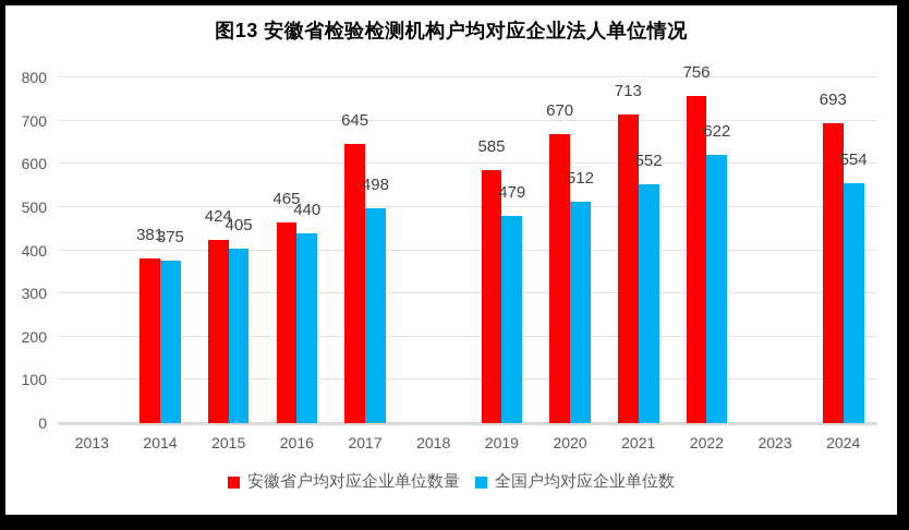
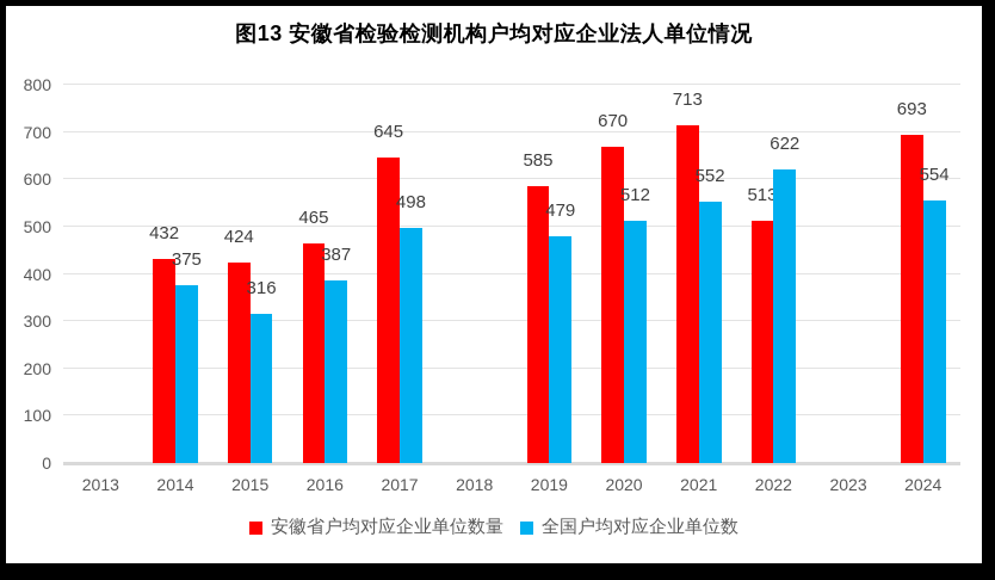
安徽省户均对应企业单位数量/2014: 381 -> 432
全国户均对应企业单位数/2015: 405 -> 316
全国户均对应企业单位数/2016: 440 -> 387
安徽省户均对应企业单位数量/2022: 756 -> 513
